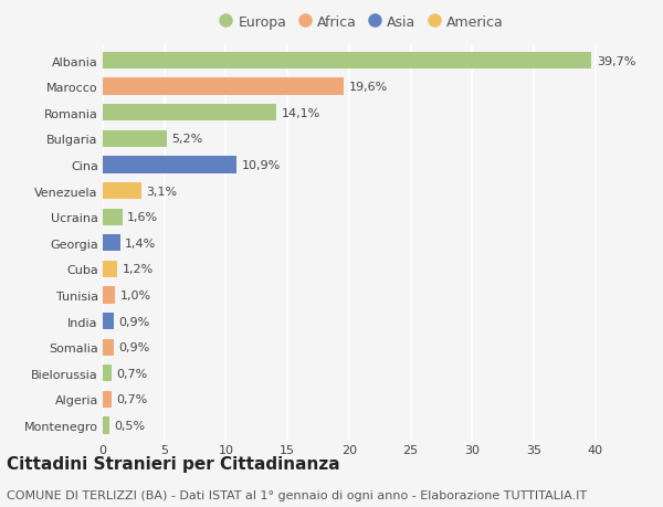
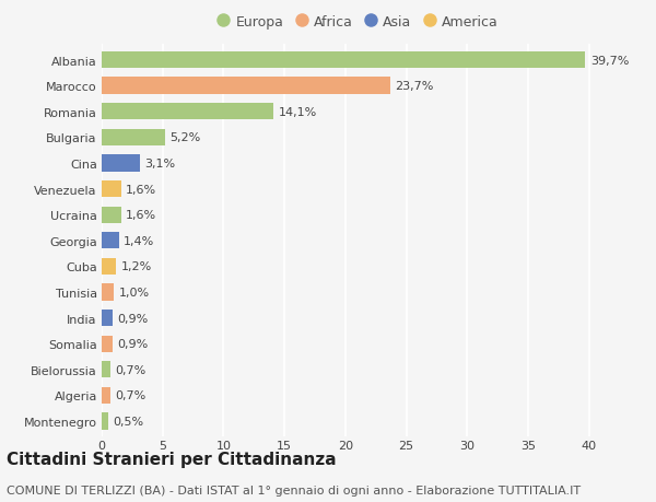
Marocco: 19,6% -> 23,7%
Cina: 10,9% -> 3,1%
Venezuela: 3,1% -> 1,6%
